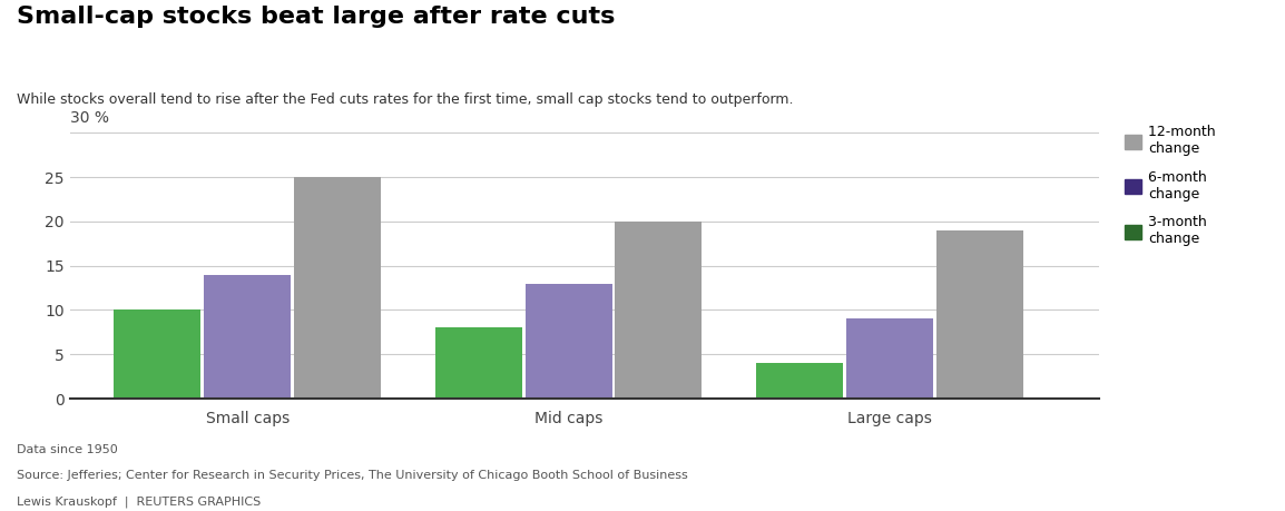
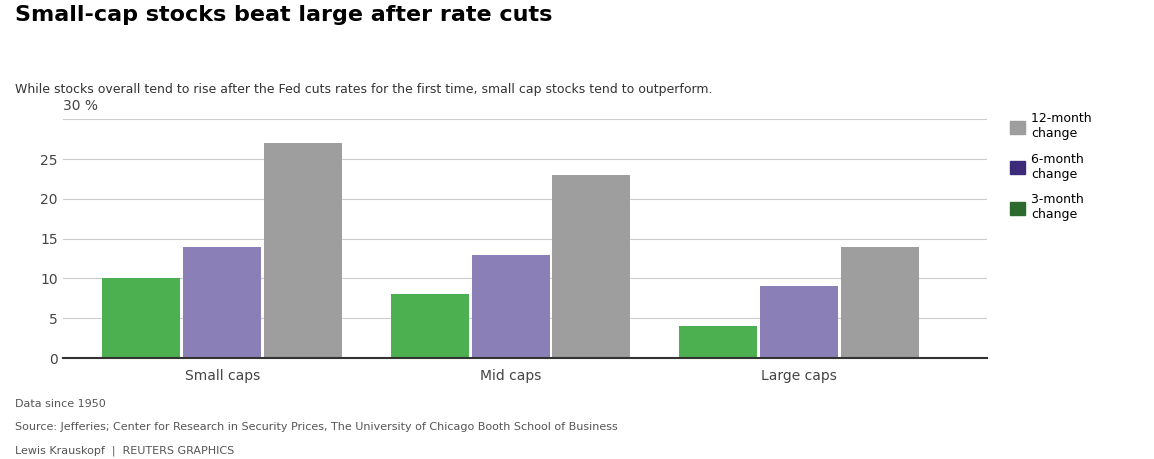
12-month change/Small caps: 25 -> 27
12-month change/Mid caps: 20 -> 23
12-month change/Large caps: 19 -> 14
